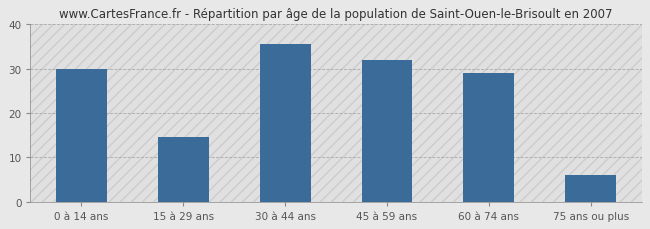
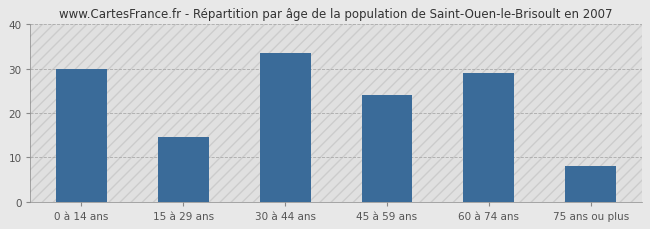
30 à 44 ans: 35.5 -> 33.5
45 à 59 ans: 32.0 -> 24.0
75 ans ou plus: 6.0 -> 8.0
